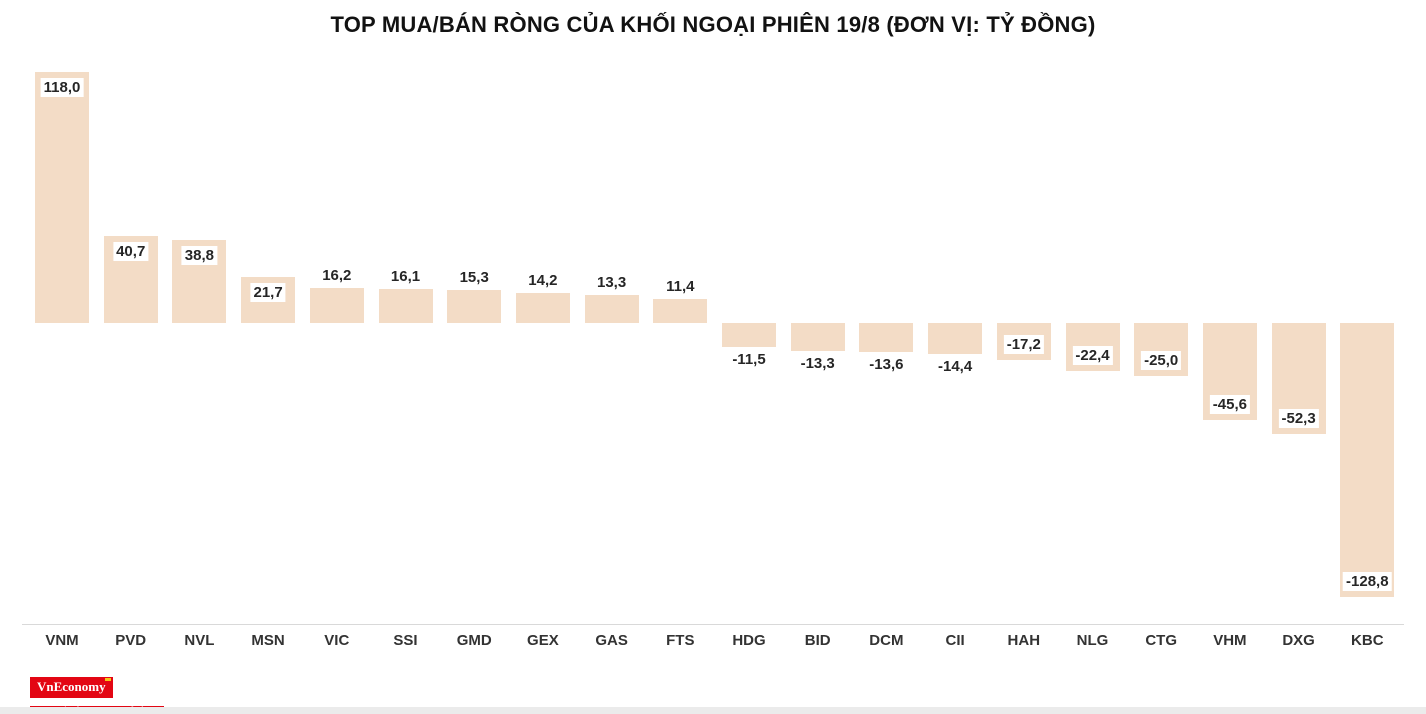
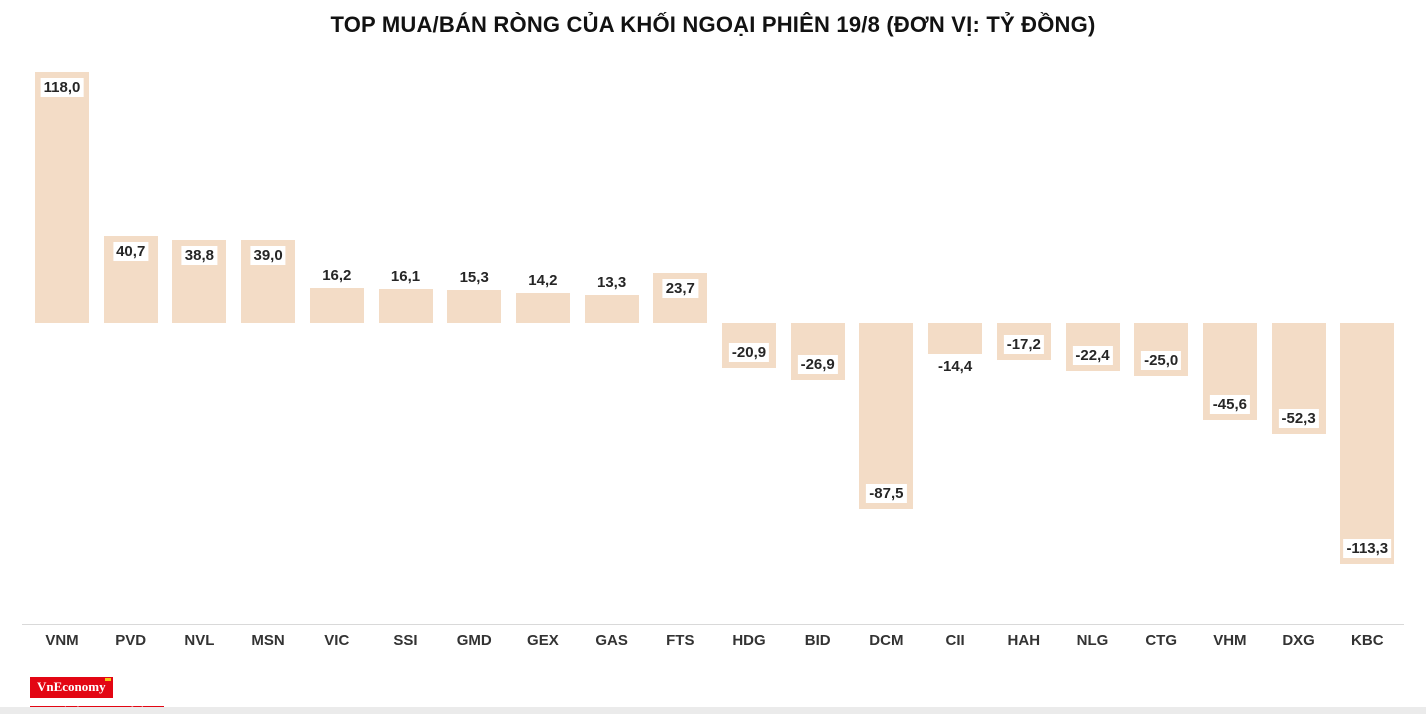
MSN: 21,7 -> 39,0
FTS: 11,4 -> 23,7
HDG: -11,5 -> -20,9
BID: -13,3 -> -26,9
DCM: -13,6 -> -87,5
KBC: -128,8 -> -113,3
